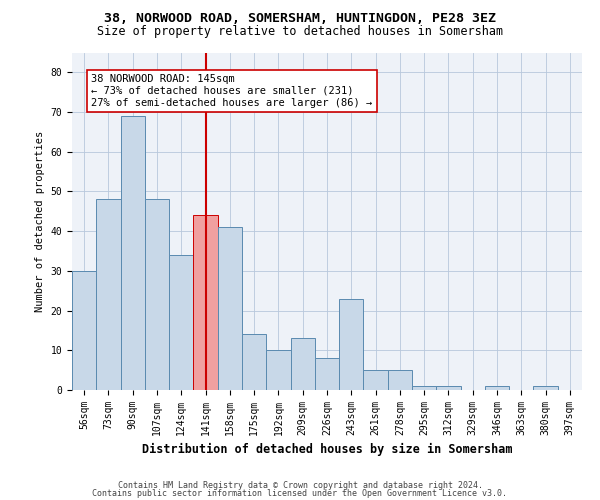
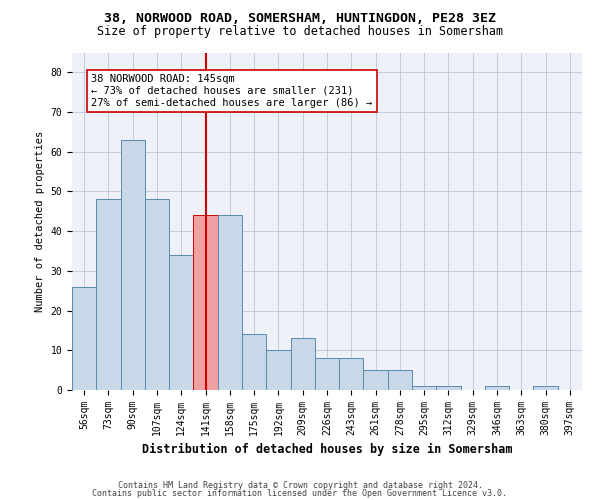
56sqm: 30 -> 26
90sqm: 69 -> 63
158sqm: 41 -> 44
243sqm: 23 -> 8
